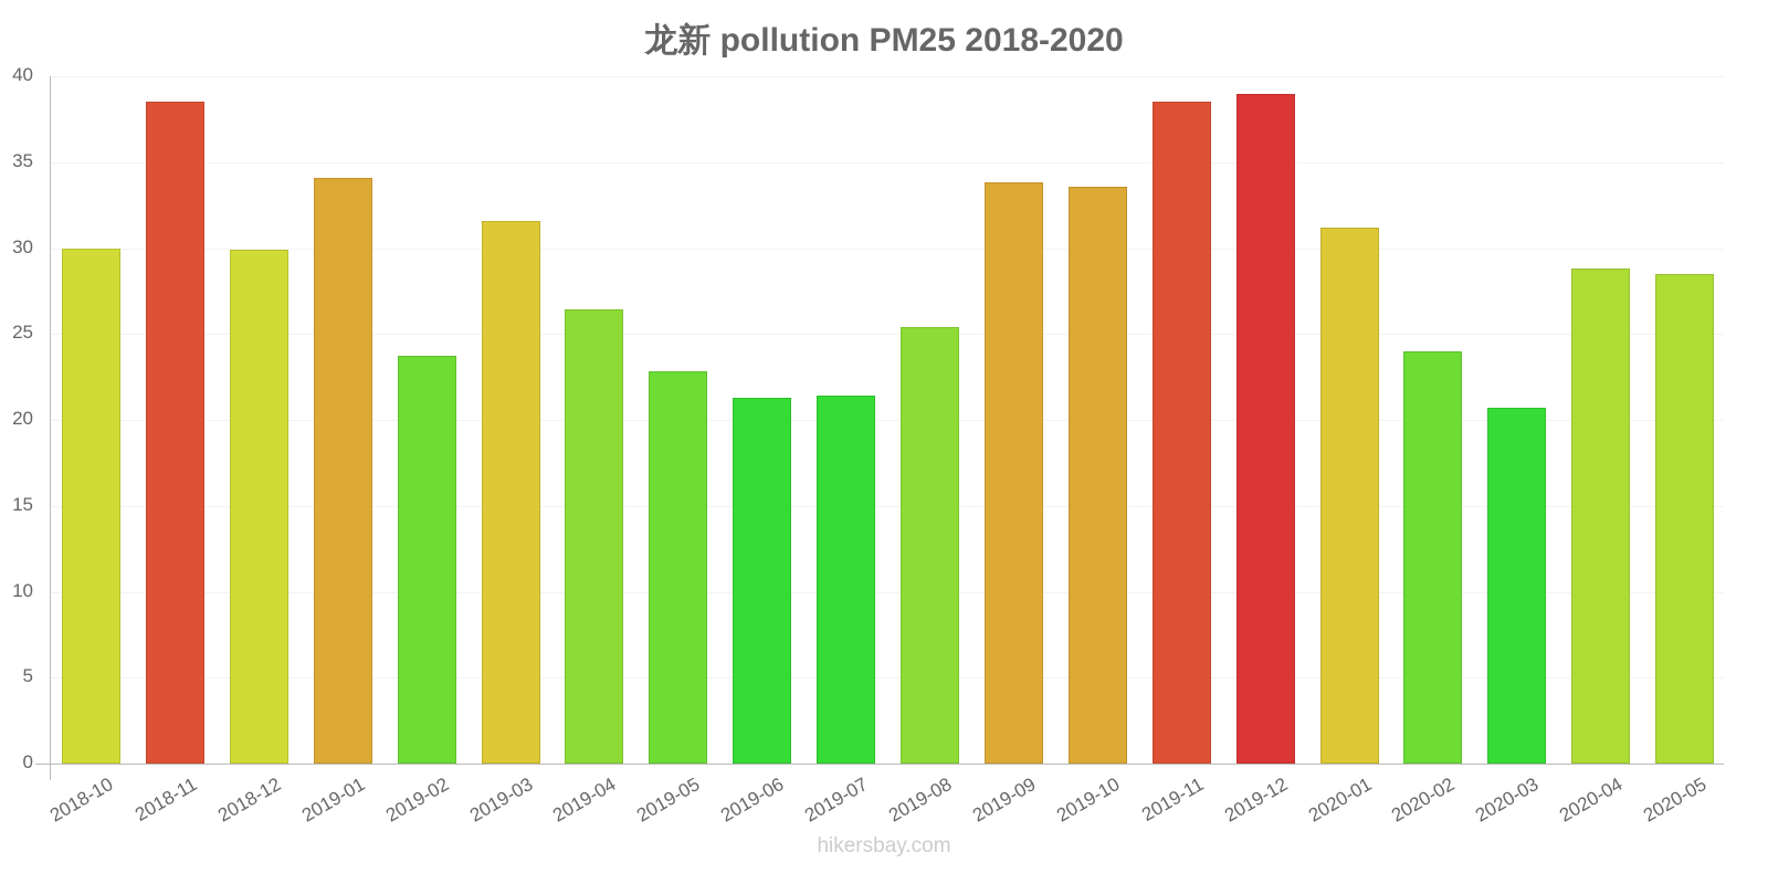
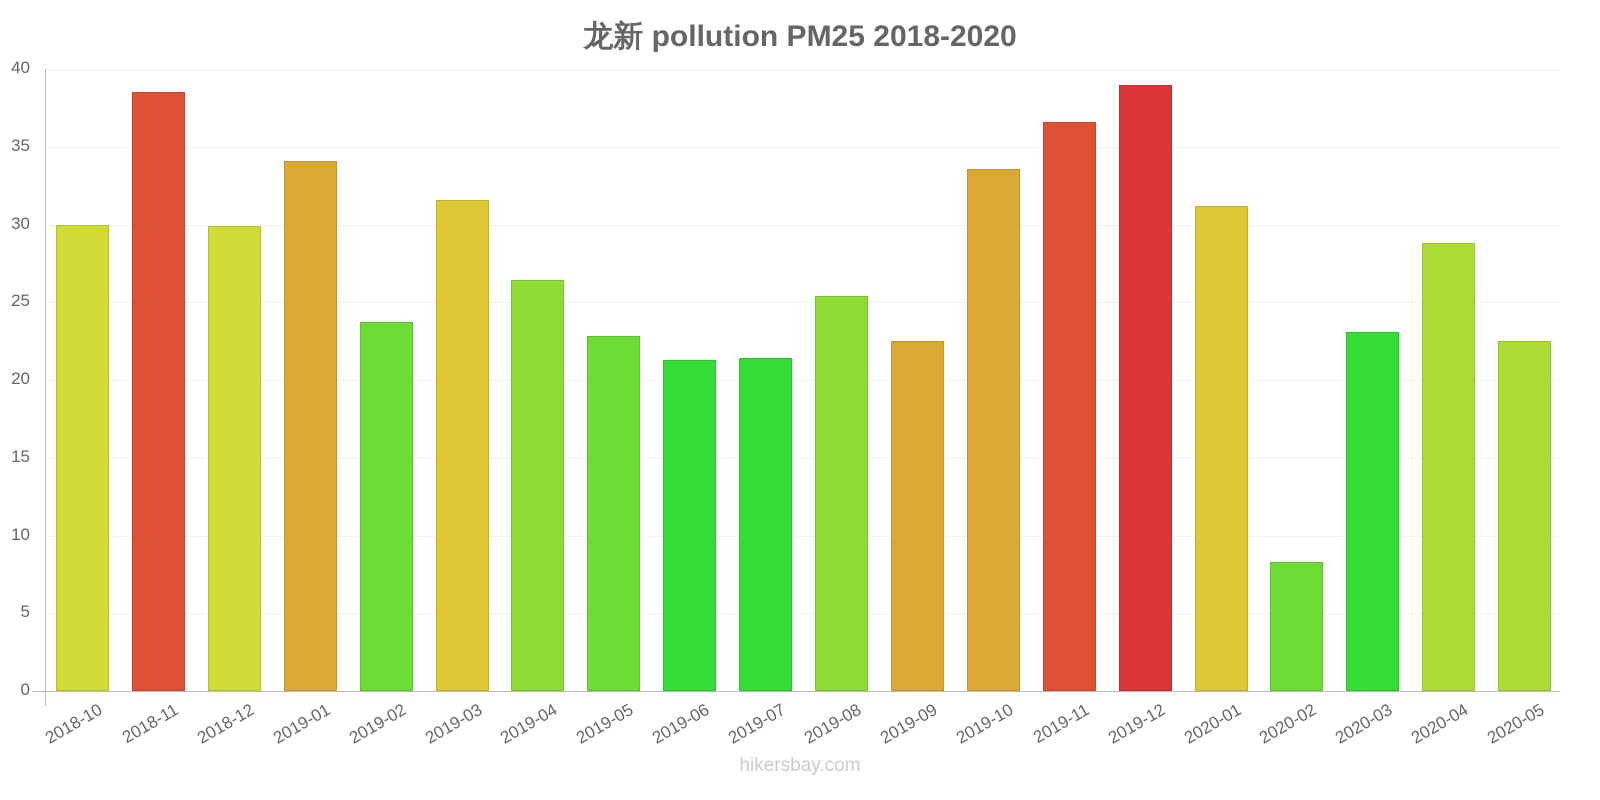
2019-09: 33.8 -> 22.5
2019-11: 38.5 -> 36.6
2020-02: 24.0 -> 8.3
2020-03: 20.7 -> 23.1
2020-05: 28.5 -> 22.5
